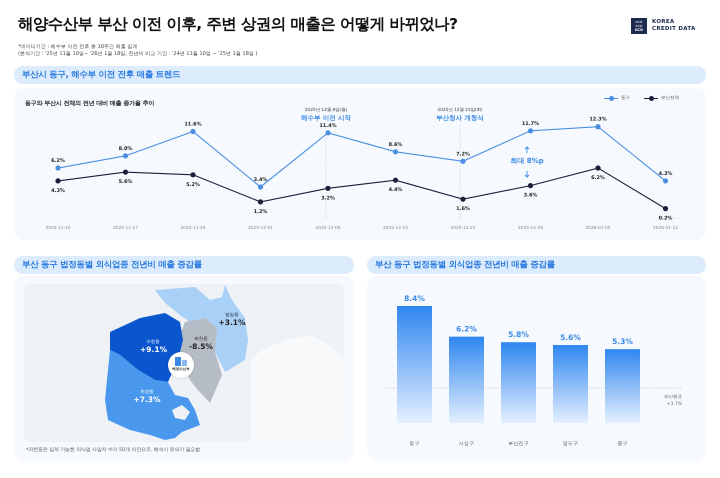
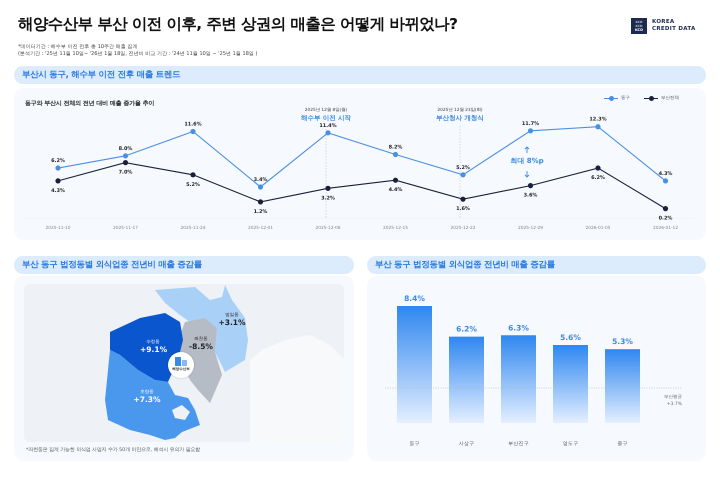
동구와 부산시 전체의 전년 대비 매출 증가율 추이/부산전체/2025-11-17: 5.6% -> 7.0%
동구와 부산시 전체의 전년 대비 매출 증가율 추이/동구/2025-12-15: 8.6% -> 8.2%
동구와 부산시 전체의 전년 대비 매출 증가율 추이/동구/2025-12-22: 7.2% -> 5.2%
부산 동구 법정동별 외식업종 전년비 매출 증감률/부산진구: 5.8% -> 6.3%
